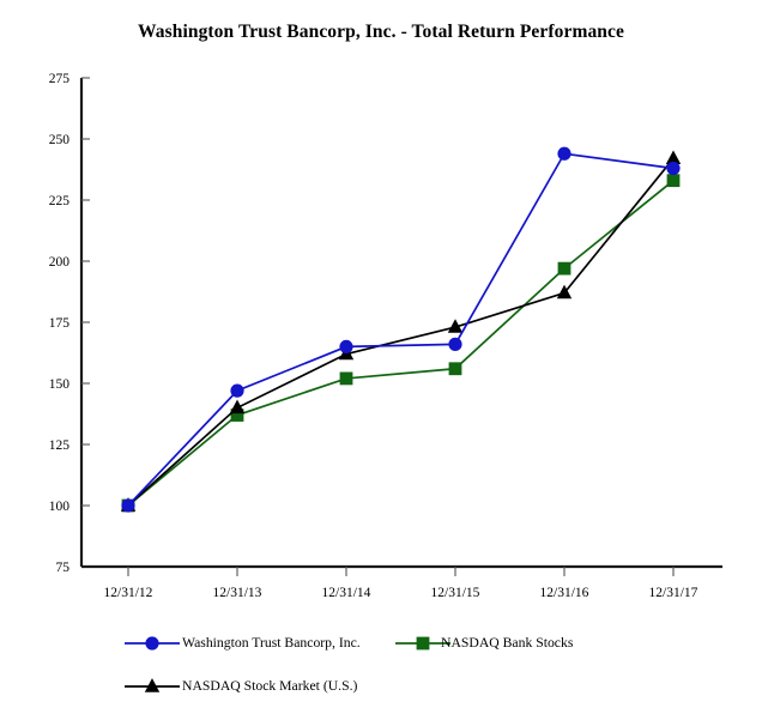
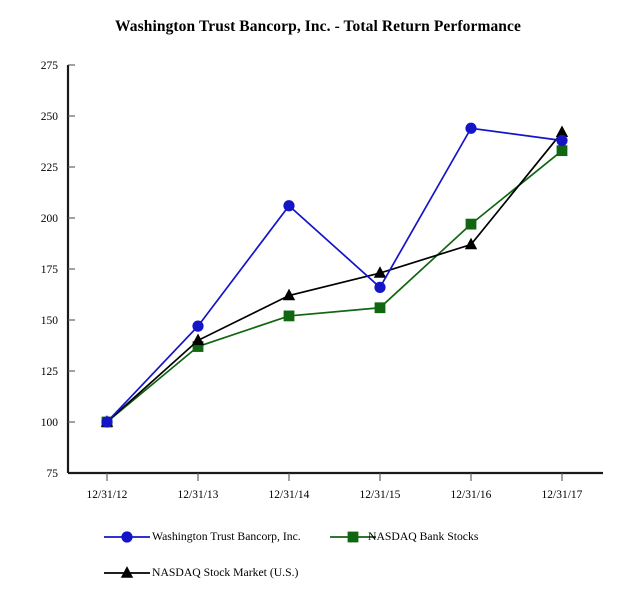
Washington Trust Bancorp, Inc./12/31/14: 165 -> 206
